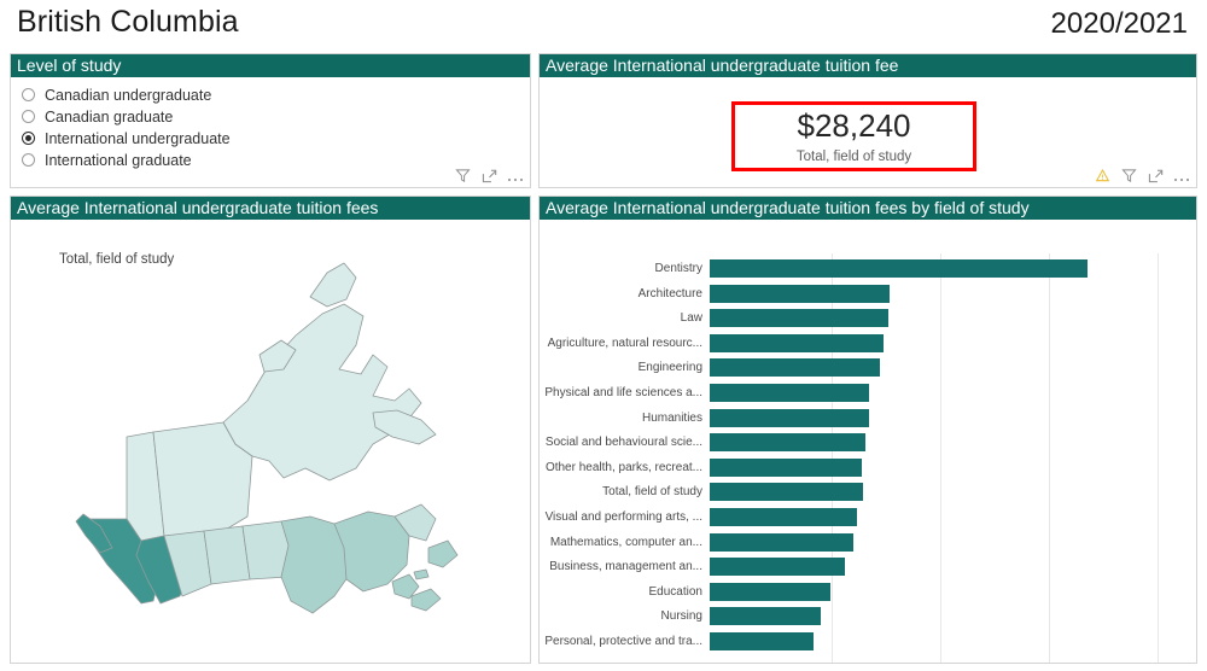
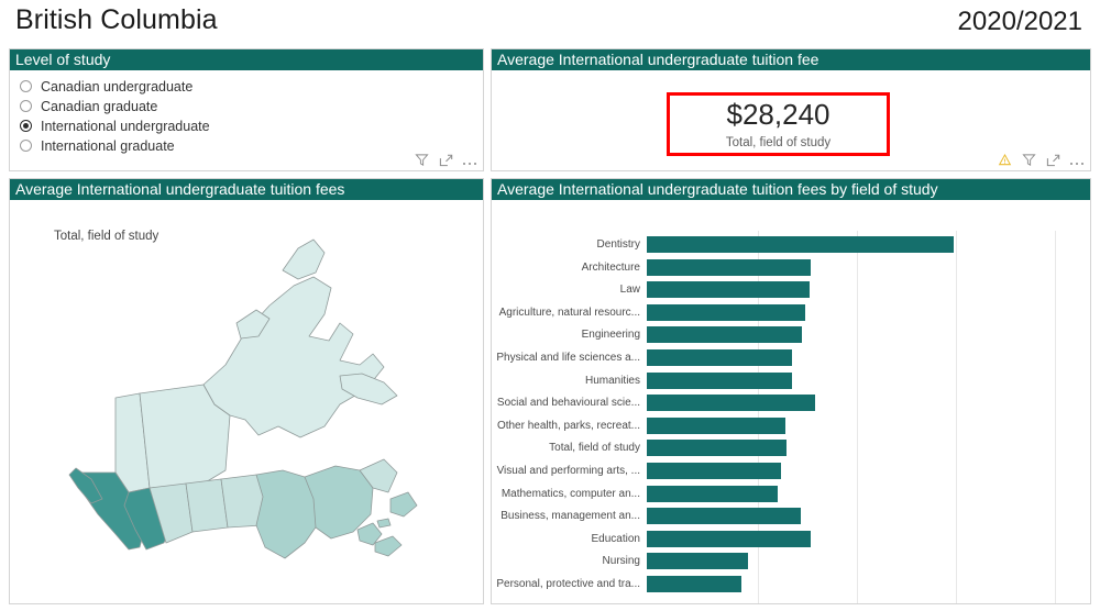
Dentistry: $70000 -> $62000
Social and behavioural scie...: $29000 -> $34000
Business, management an...: $25000 -> $31000
Education: $22000 -> $33000
